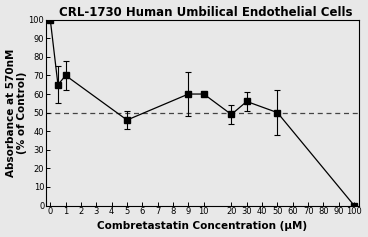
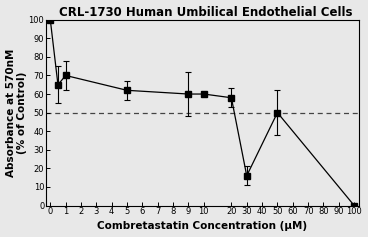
5: 46 -> 62
20: 49 -> 58
30: 56 -> 16
